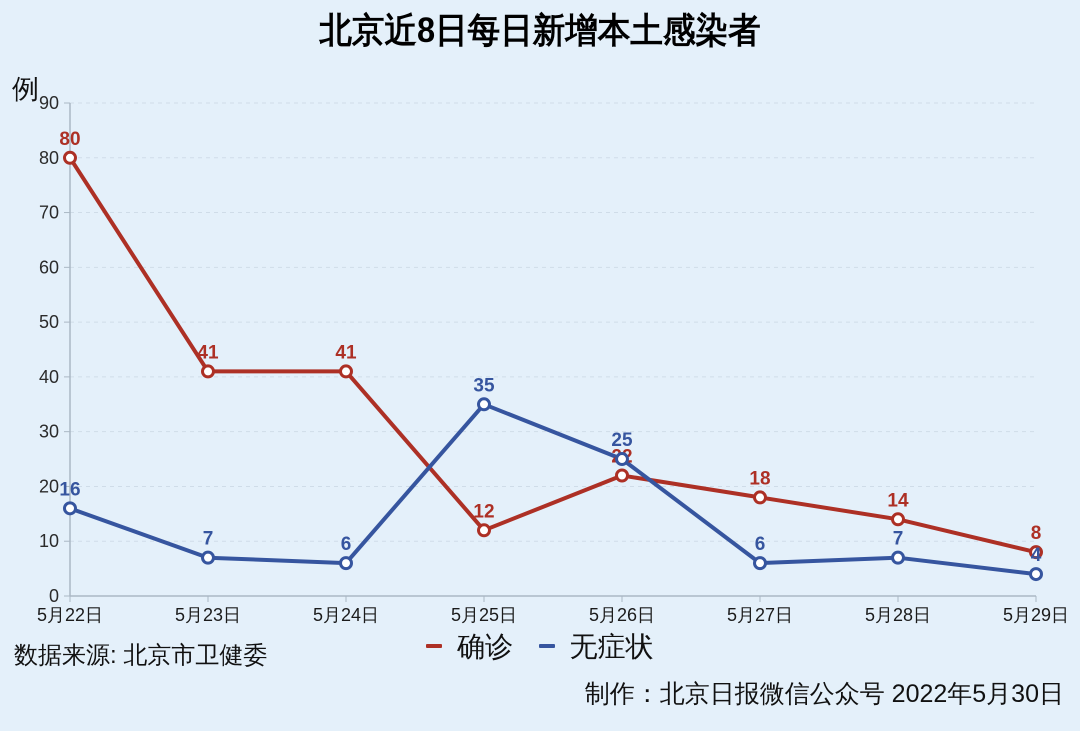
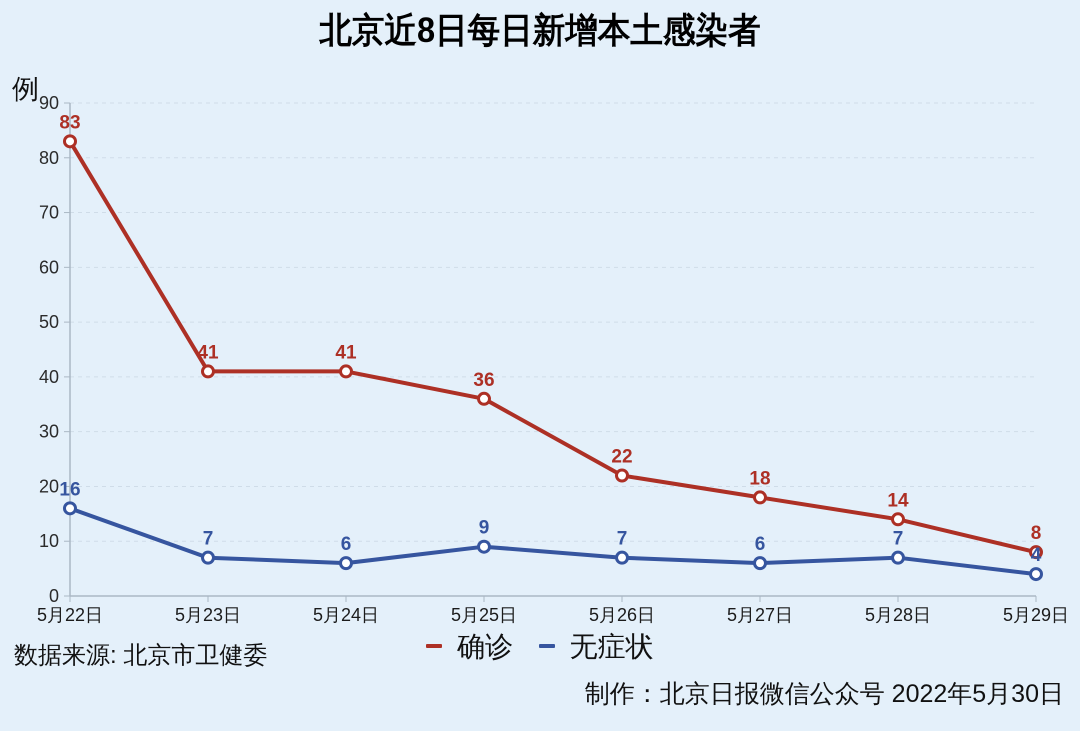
确诊/5月22日: 80 -> 83
确诊/5月25日: 12 -> 36
无症状/5月25日: 35 -> 9
无症状/5月26日: 25 -> 7
